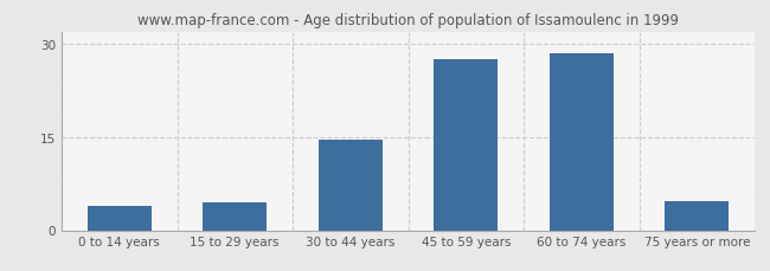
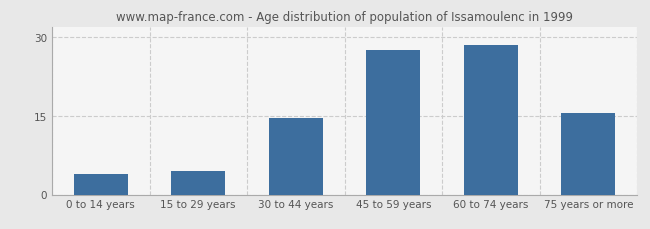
75 years or more: 4.6 -> 15.5
